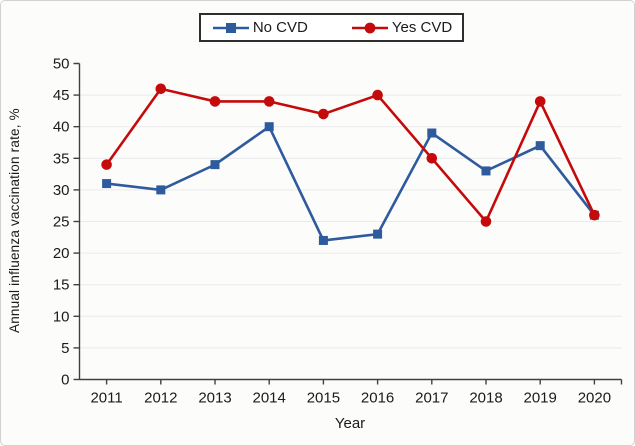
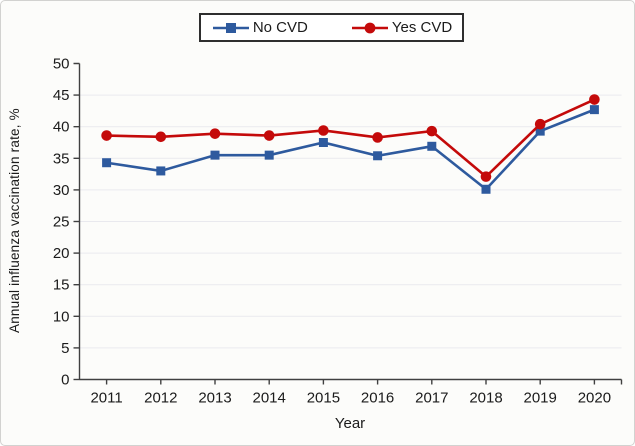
No CVD/2011: 31 -> 34
Yes CVD/2011: 34 -> 39
No CVD/2012: 30 -> 33
Yes CVD/2012: 46 -> 38
No CVD/2013: 34 -> 36
Yes CVD/2013: 44 -> 39
No CVD/2014: 40 -> 36
Yes CVD/2014: 44 -> 39
No CVD/2015: 22 -> 38
Yes CVD/2015: 42 -> 39
No CVD/2016: 23 -> 35
Yes CVD/2016: 45 -> 38
No CVD/2017: 39 -> 37
Yes CVD/2017: 35 -> 39
No CVD/2018: 33 -> 30
Yes CVD/2018: 25 -> 32
No CVD/2019: 37 -> 39
Yes CVD/2019: 44 -> 40
No CVD/2020: 26 -> 43
Yes CVD/2020: 26 -> 44
